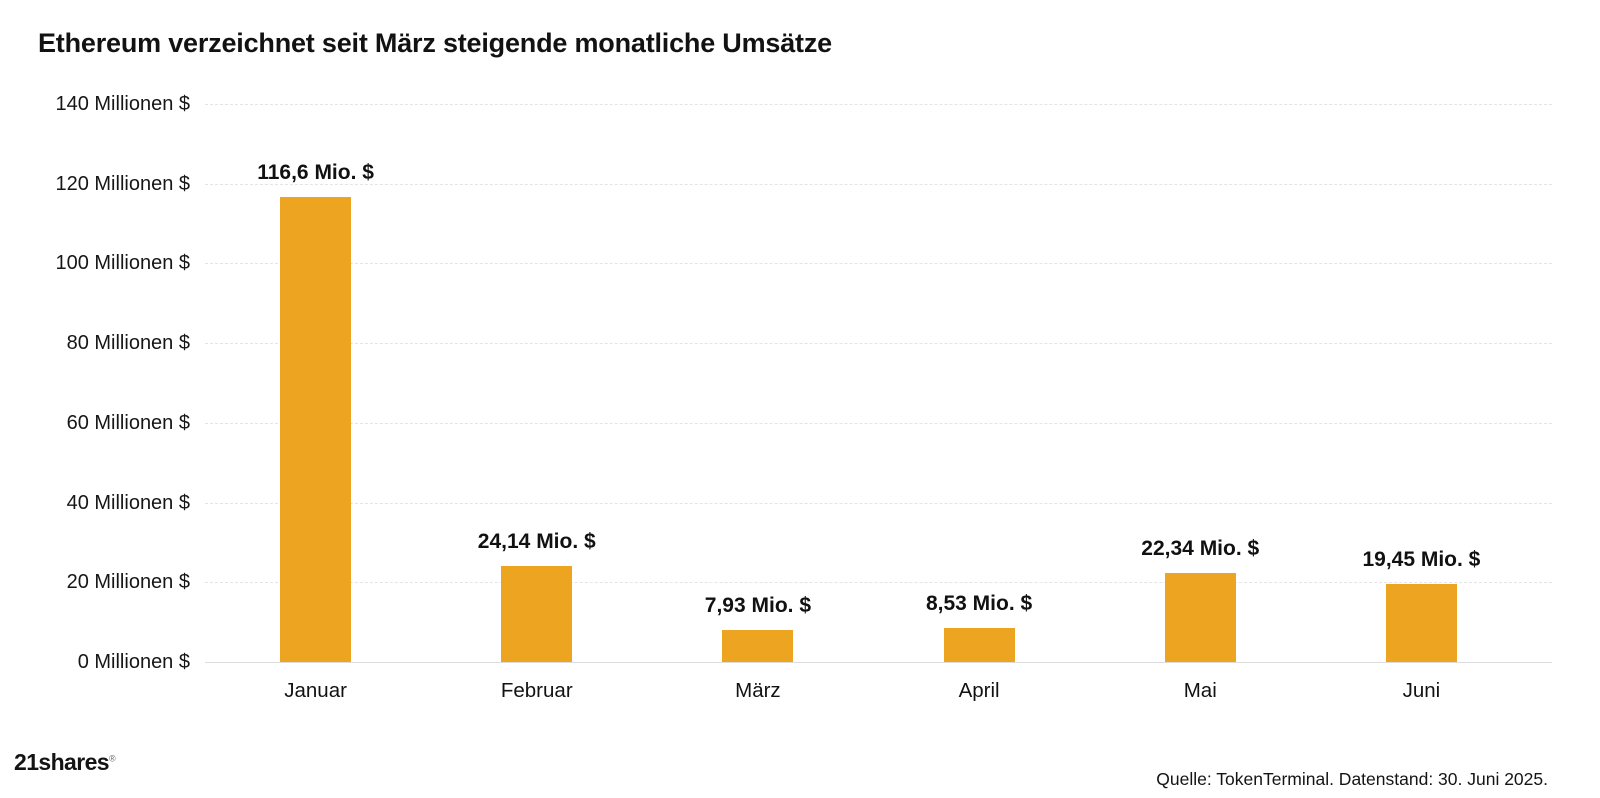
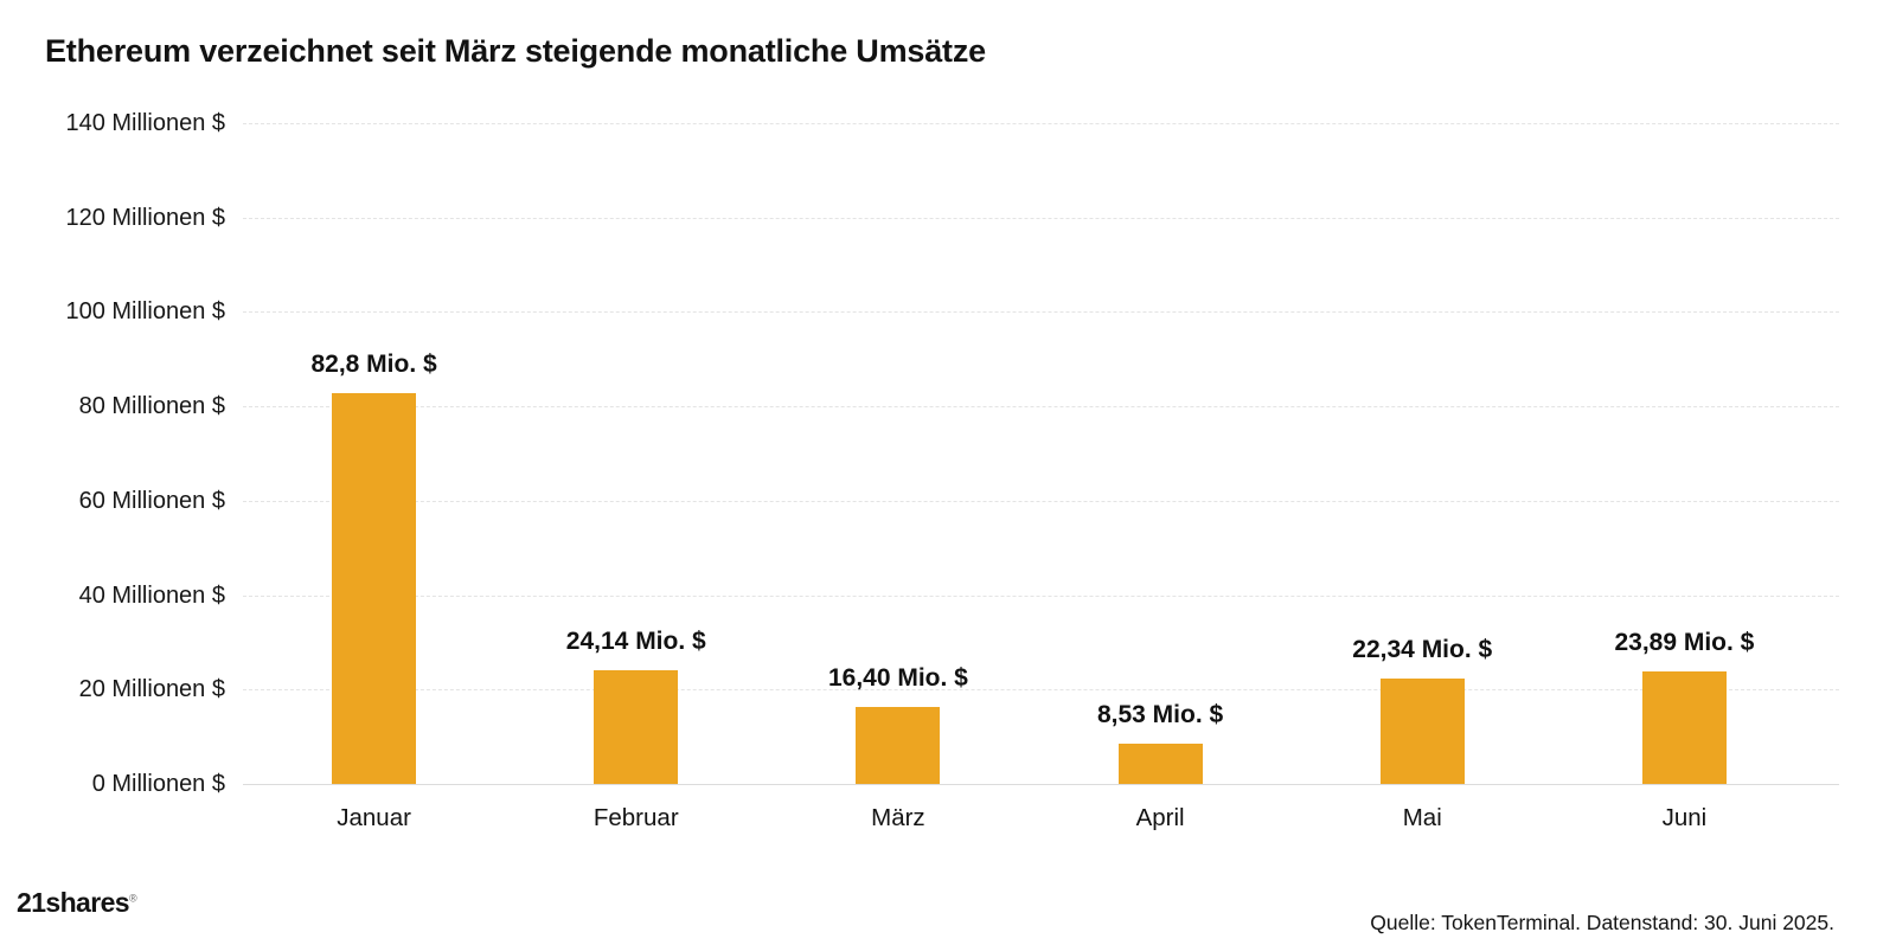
Januar: 116,6 -> 82,8
März: 7,93 -> 16,40
Juni: 19,45 -> 23,89
